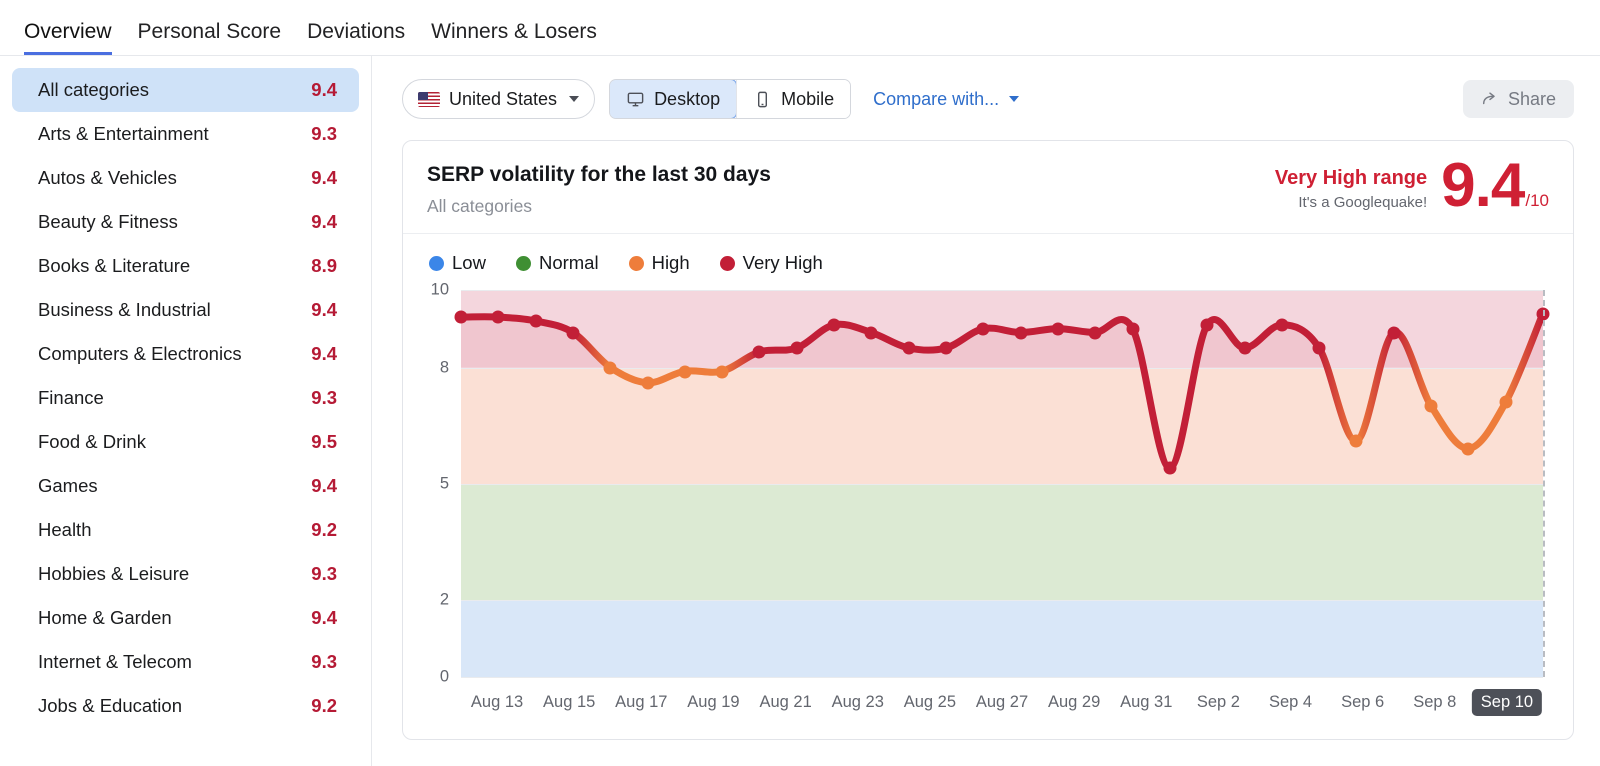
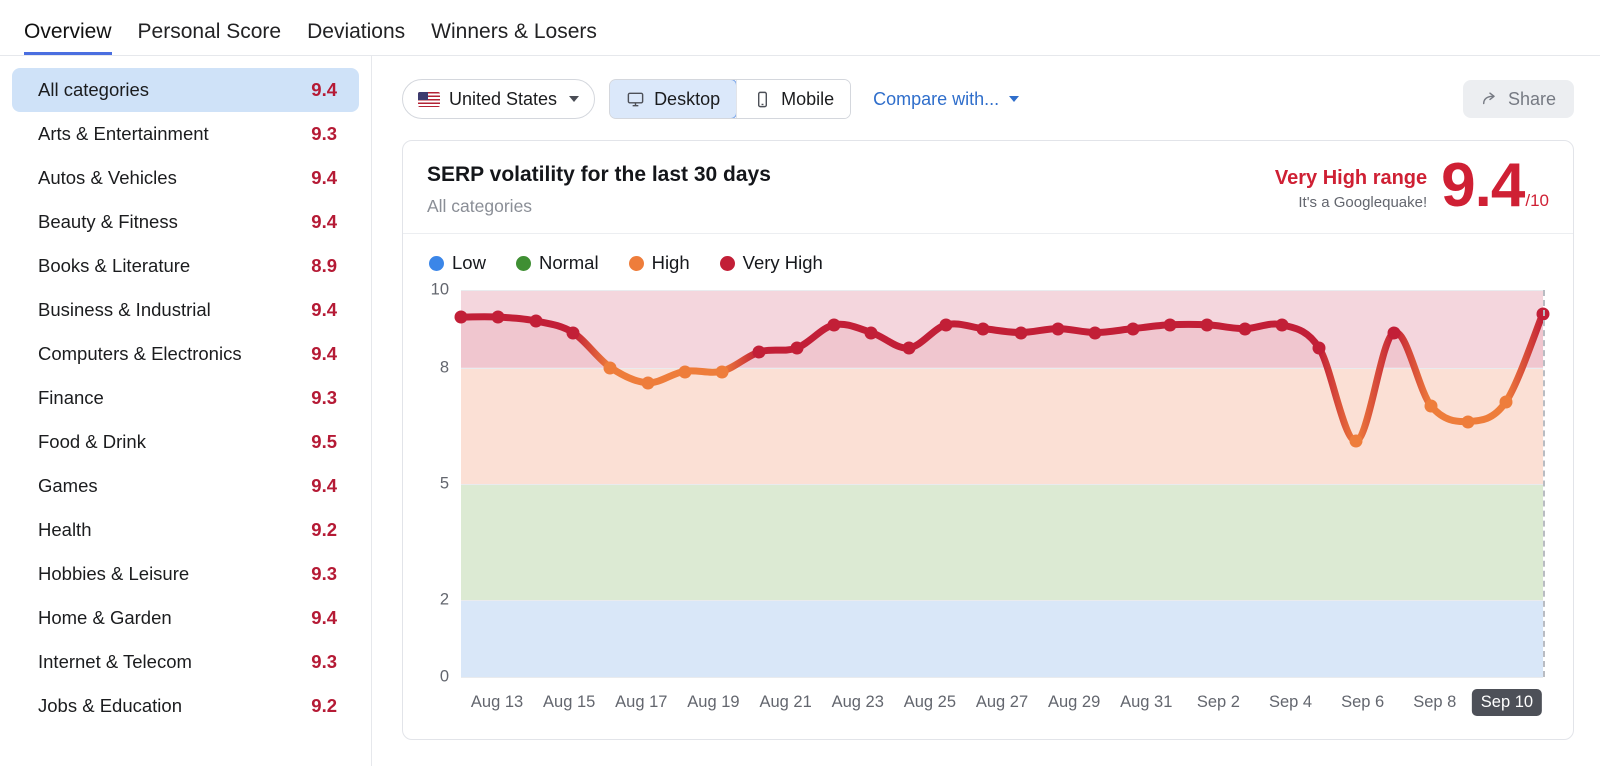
Aug 25: 8.5 -> 9.1
Aug 31: 5.4 -> 9.1
Sep 2: 8.5 -> 9.0
Sep 8: 5.9 -> 6.6
